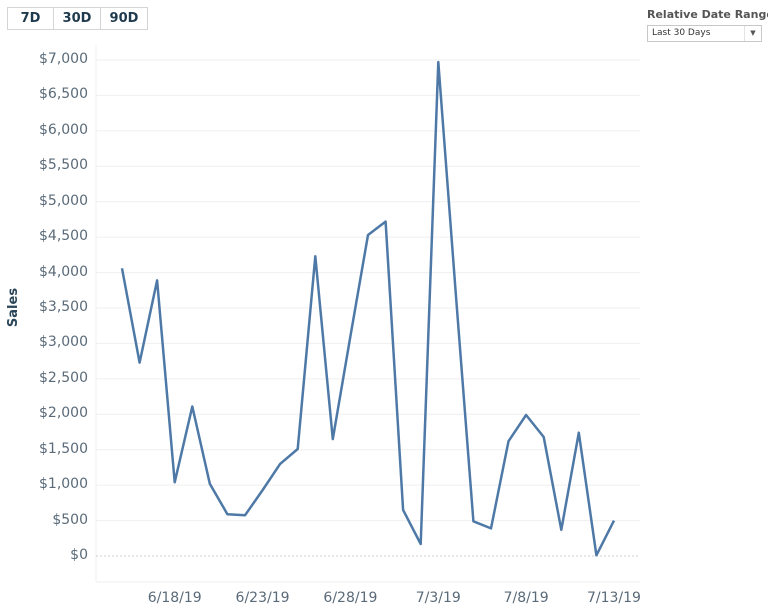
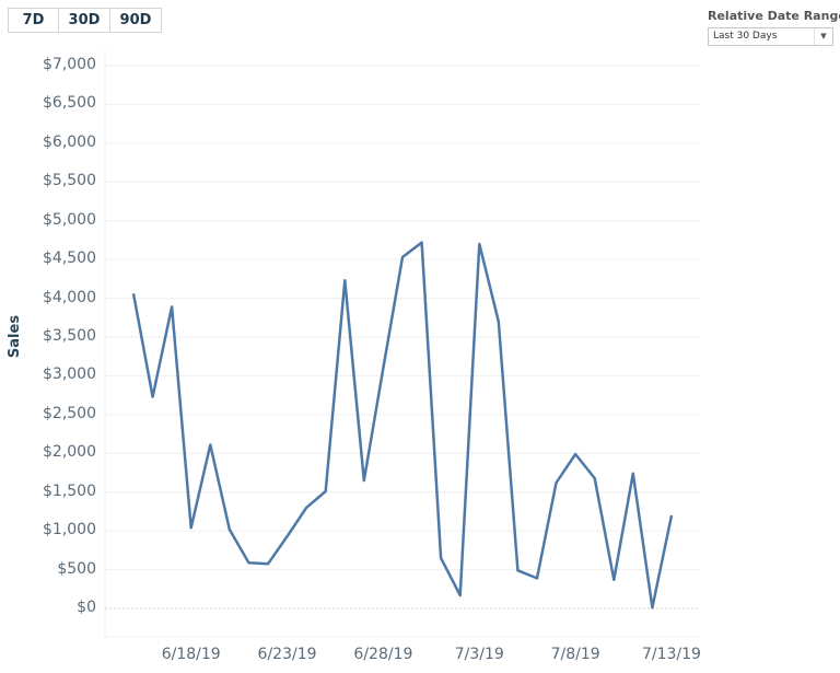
7/3/19: $7000 -> $4700
7/13/19: $500 -> $1200
